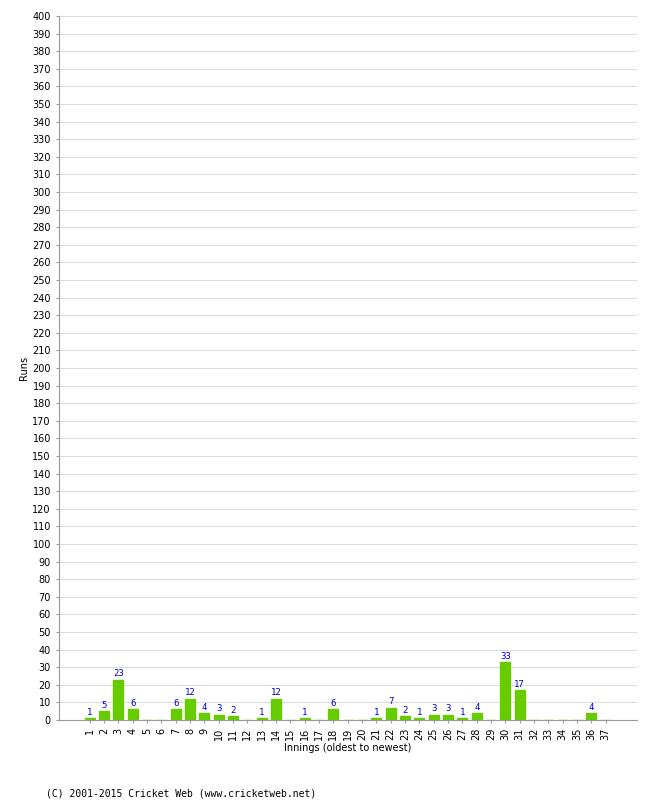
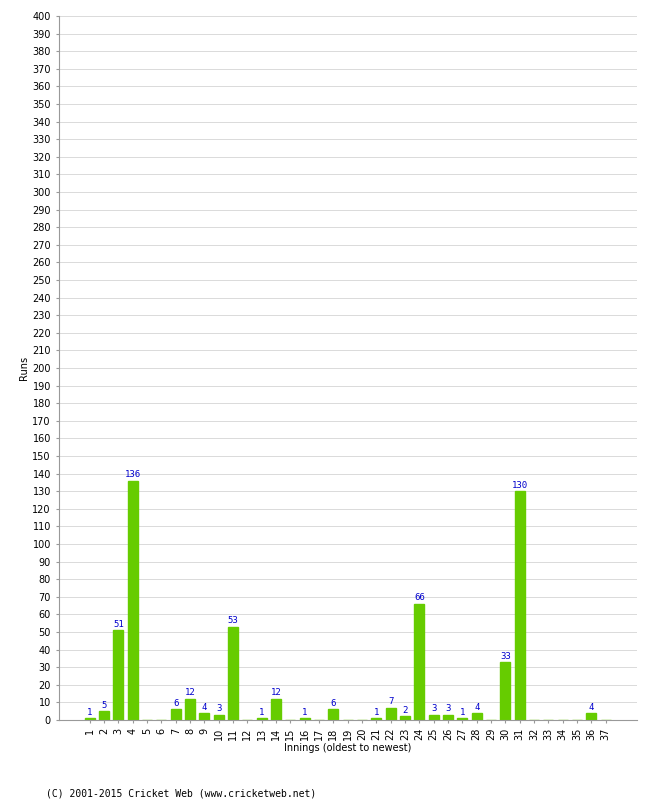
3: 23 -> 51
4: 6 -> 136
11: 2 -> 53
24: 1 -> 66
31: 17 -> 130
